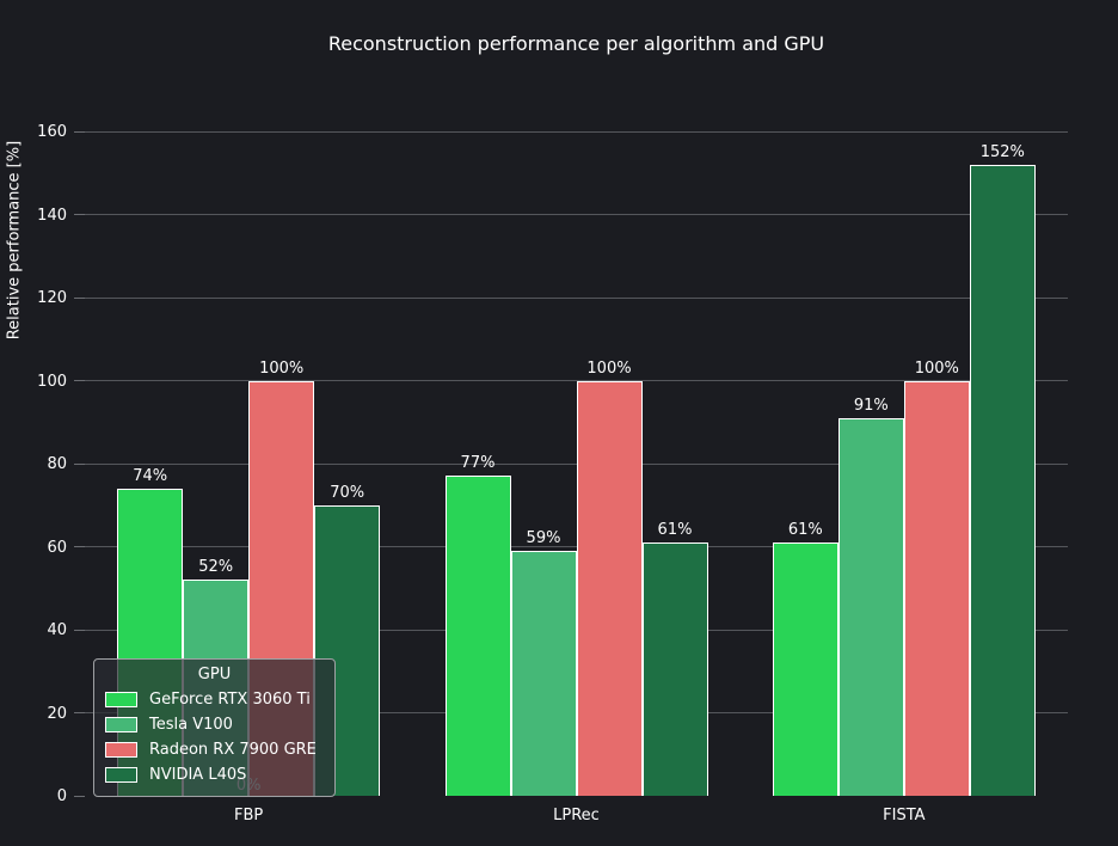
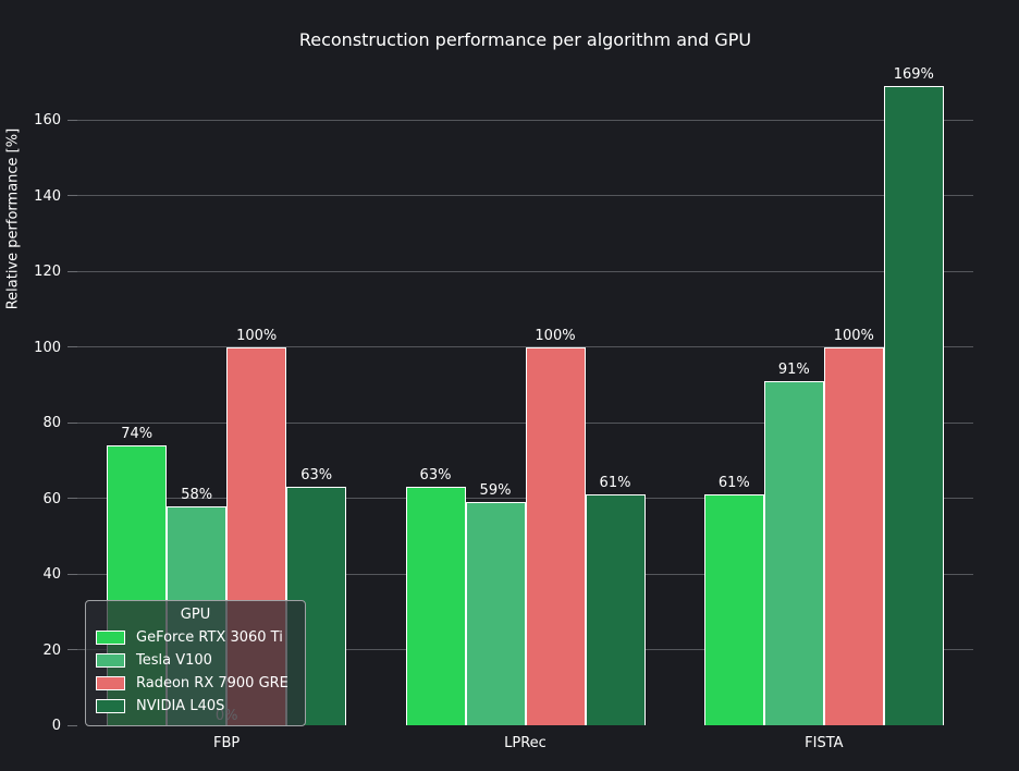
Tesla V100/FBP: 52% -> 58%
NVIDIA L40S/FBP: 70% -> 63%
GeForce RTX 3060 Ti/LPRec: 77% -> 63%
NVIDIA L40S/FISTA: 152% -> 169%
